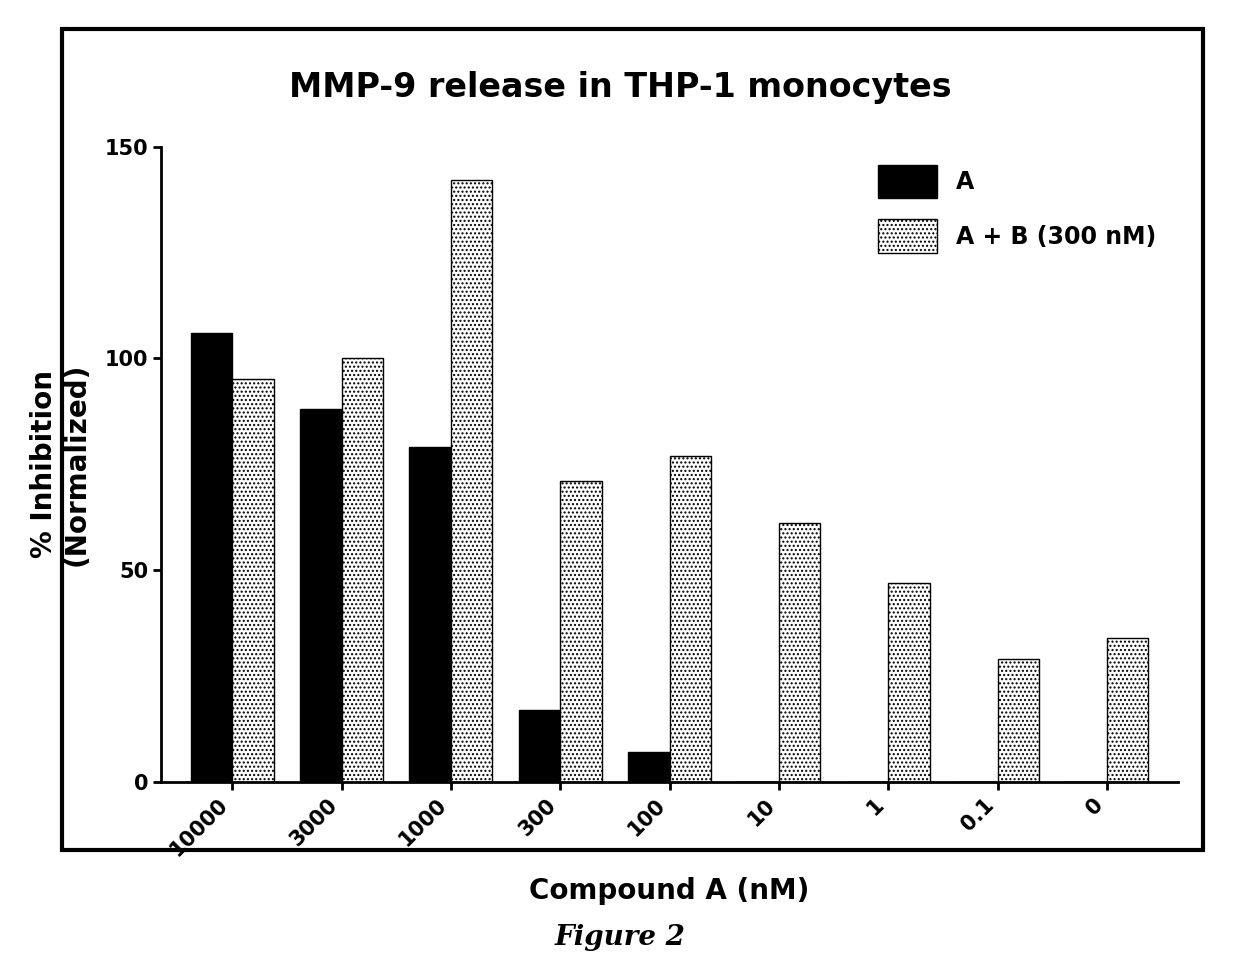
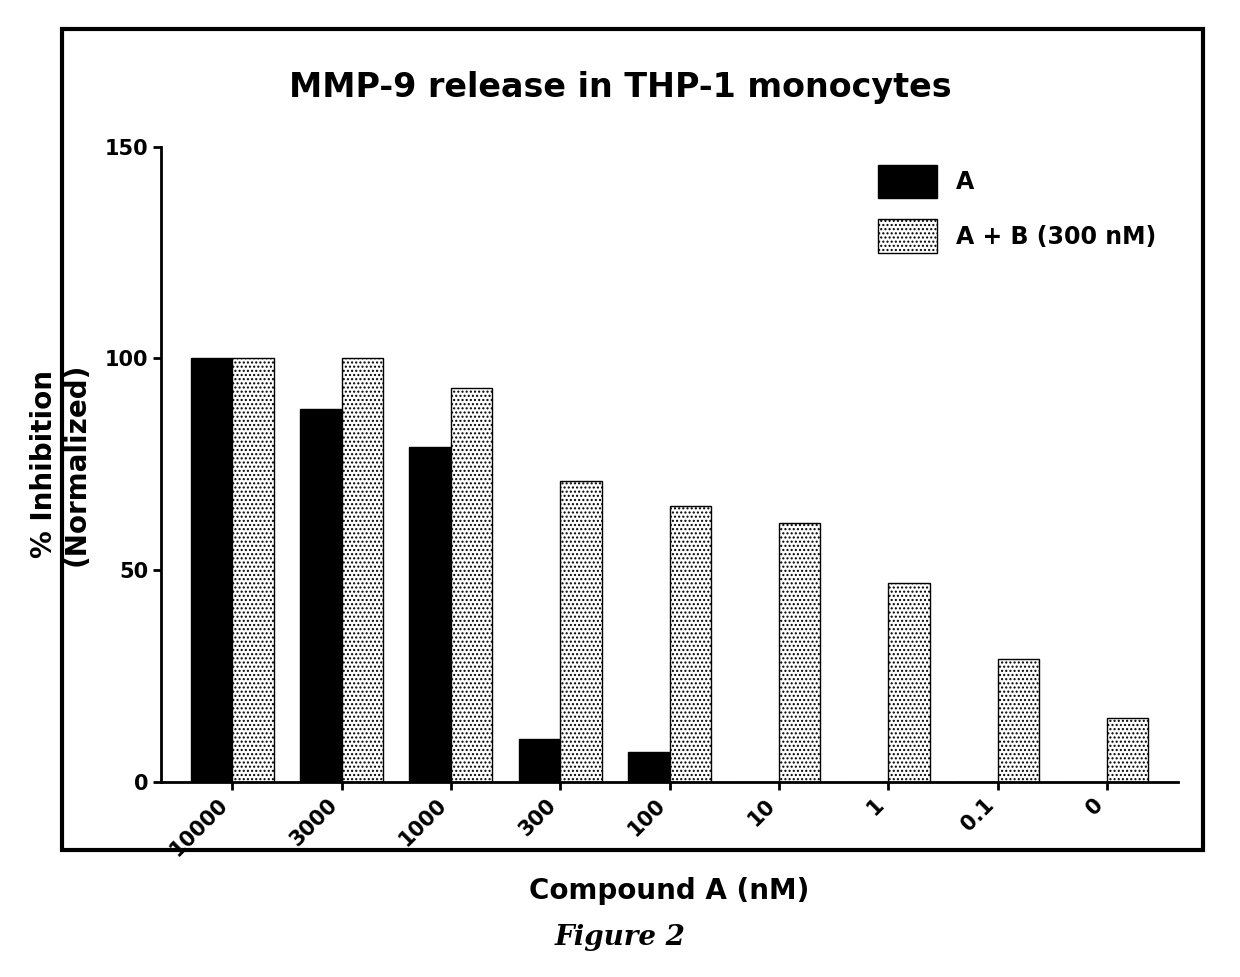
A/10000: 106 -> 100
A + B (300 nM)/10000: 95 -> 100
A + B (300 nM)/1000: 142 -> 93
A/300: 17 -> 10
A + B (300 nM)/100: 77 -> 65
A + B (300 nM)/0: 34 -> 15
